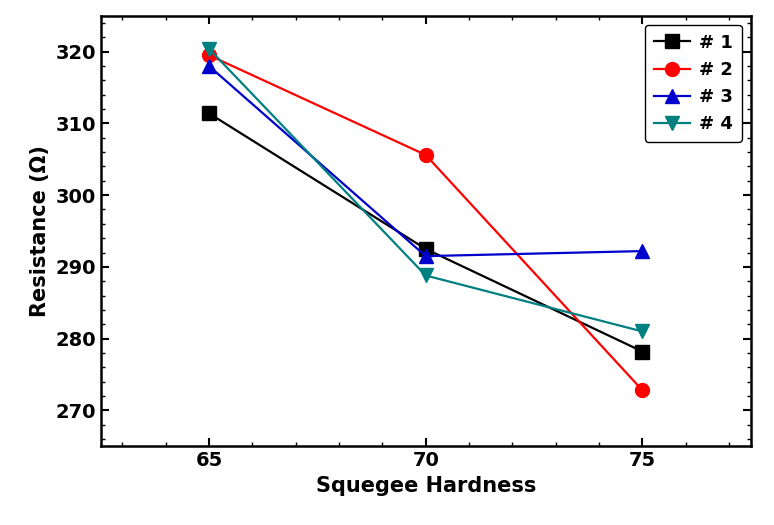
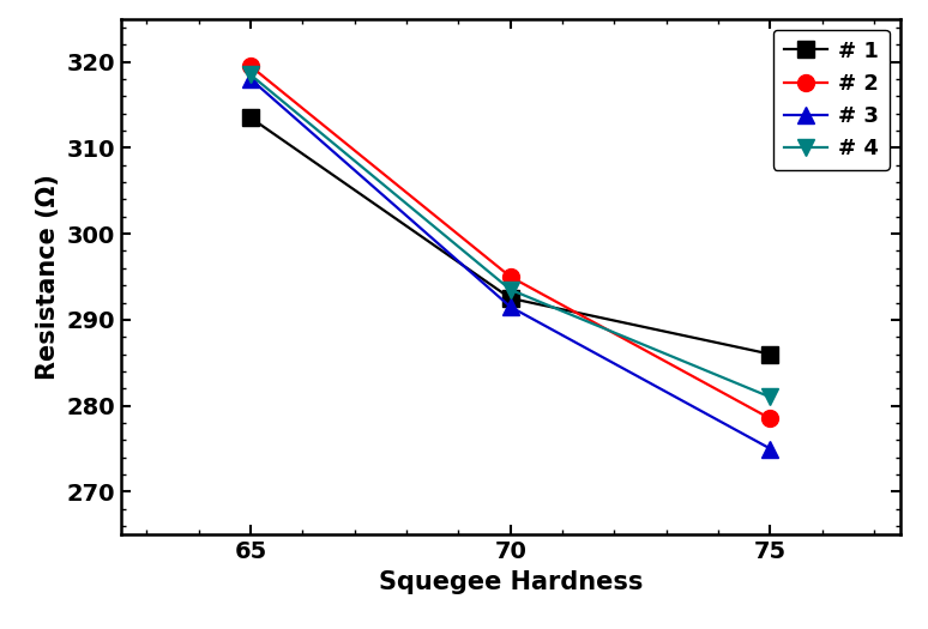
# 1/65: 311.4 -> 313.5
# 4/65: 320.4 -> 318.5
# 2/70: 305.6 -> 295.0
# 4/70: 288.8 -> 293.5
# 1/75: 278.2 -> 286.0
# 2/75: 272.8 -> 278.5
# 3/75: 292.2 -> 275.0
